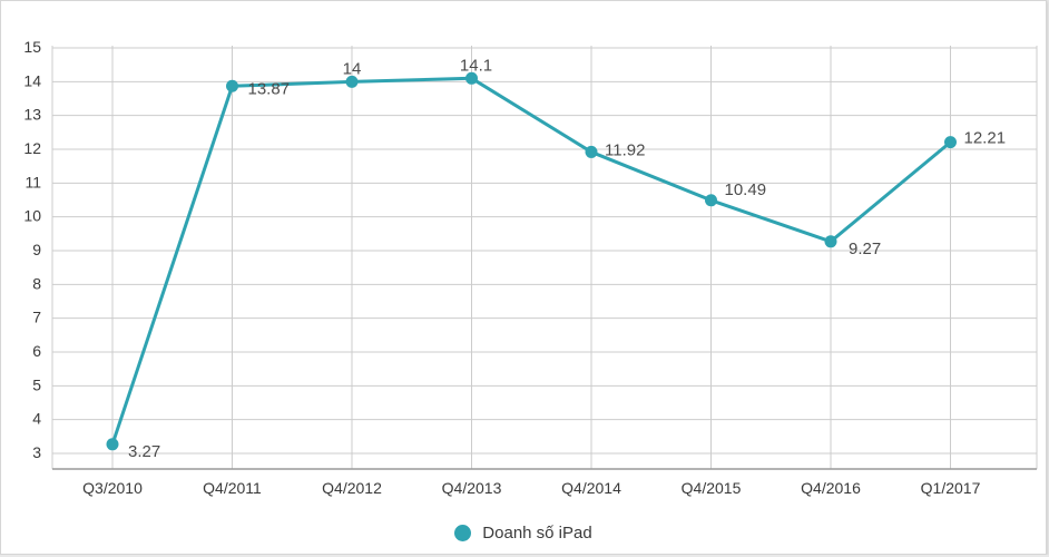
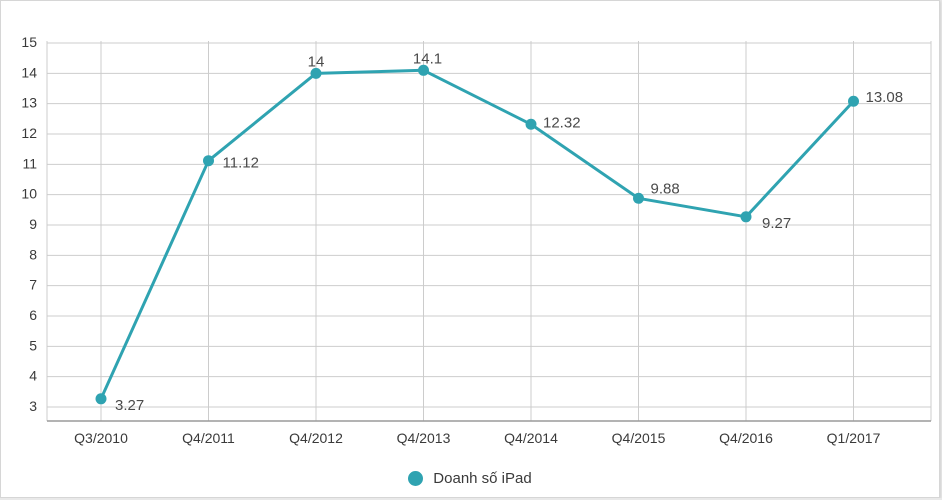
Q4/2011: 13.87 -> 11.12
Q4/2014: 11.92 -> 12.32
Q4/2015: 10.49 -> 9.88
Q1/2017: 12.21 -> 13.08
